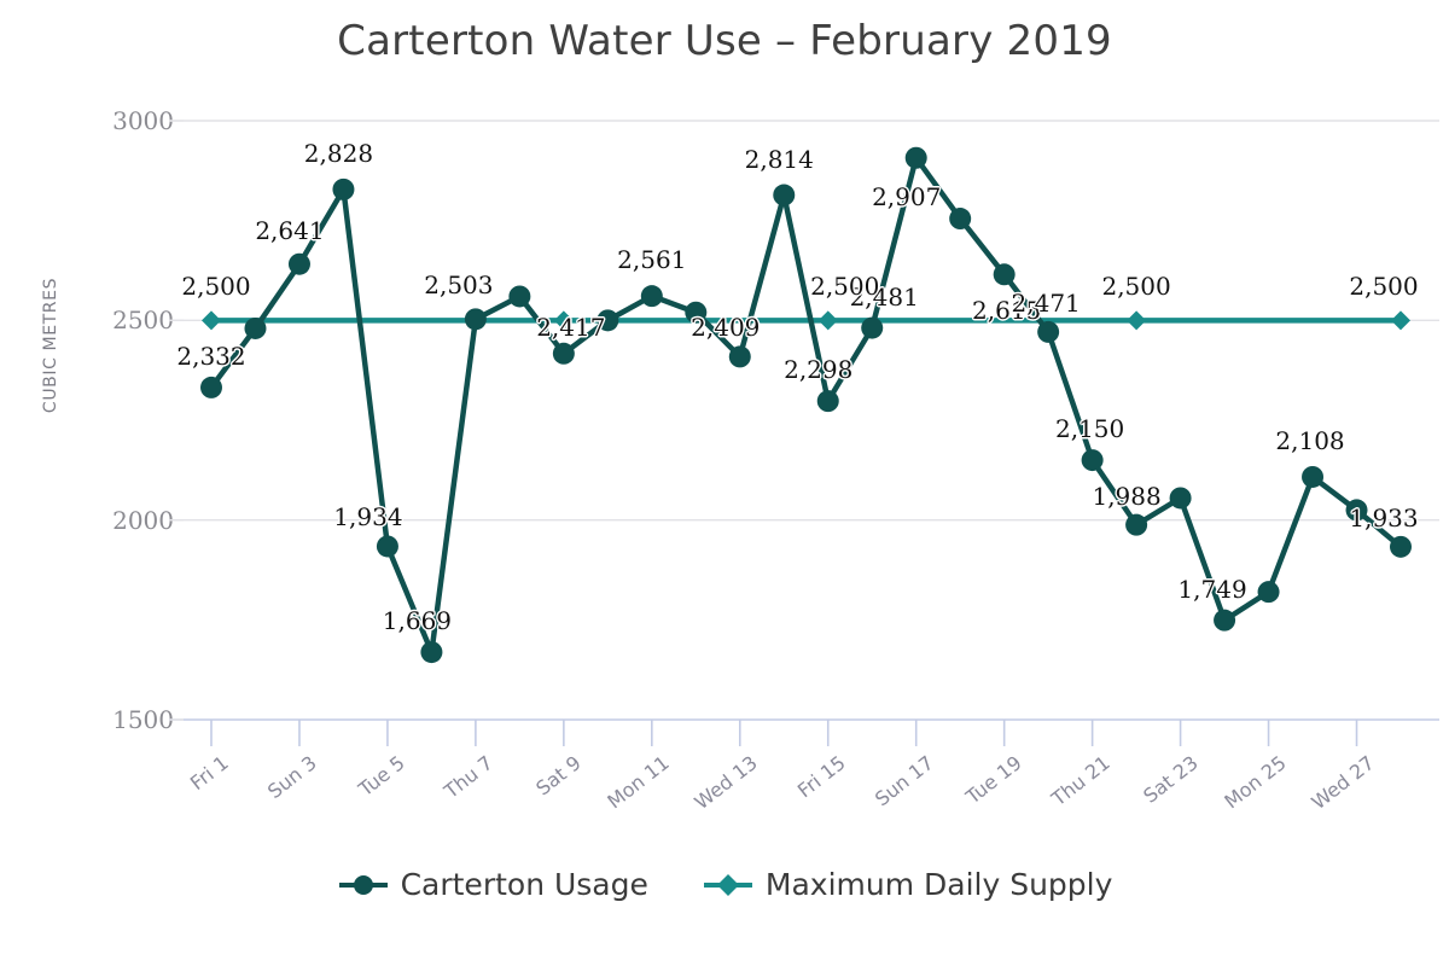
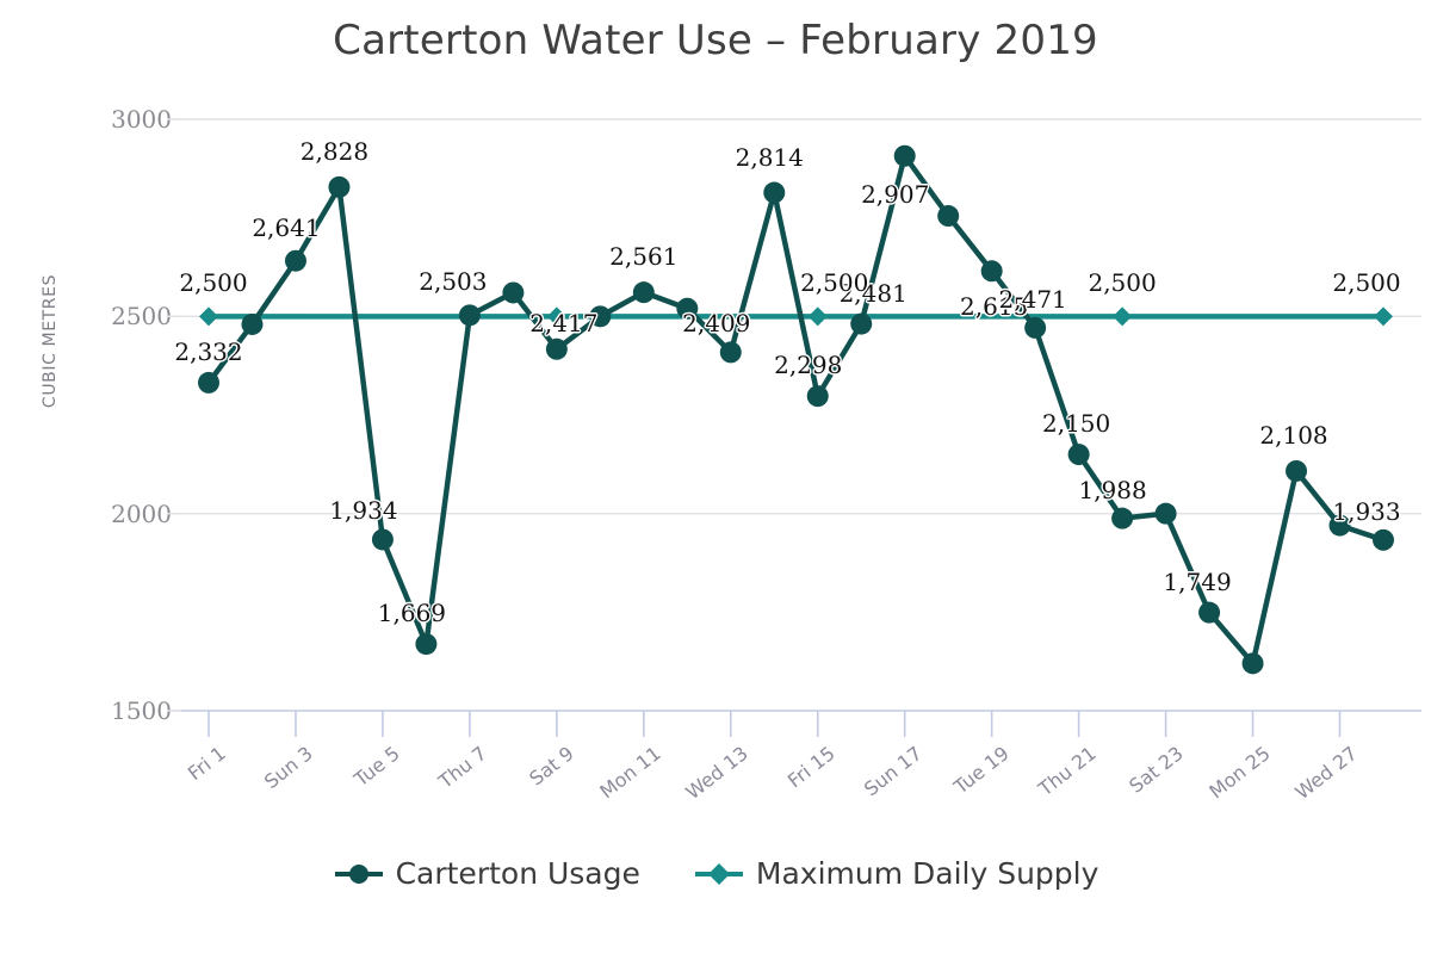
Carterton Usage/Sat 23: 2060 -> 2000
Carterton Usage/Mon 25: 1820 -> 1620
Carterton Usage/Wed 27: 2020 -> 1970
